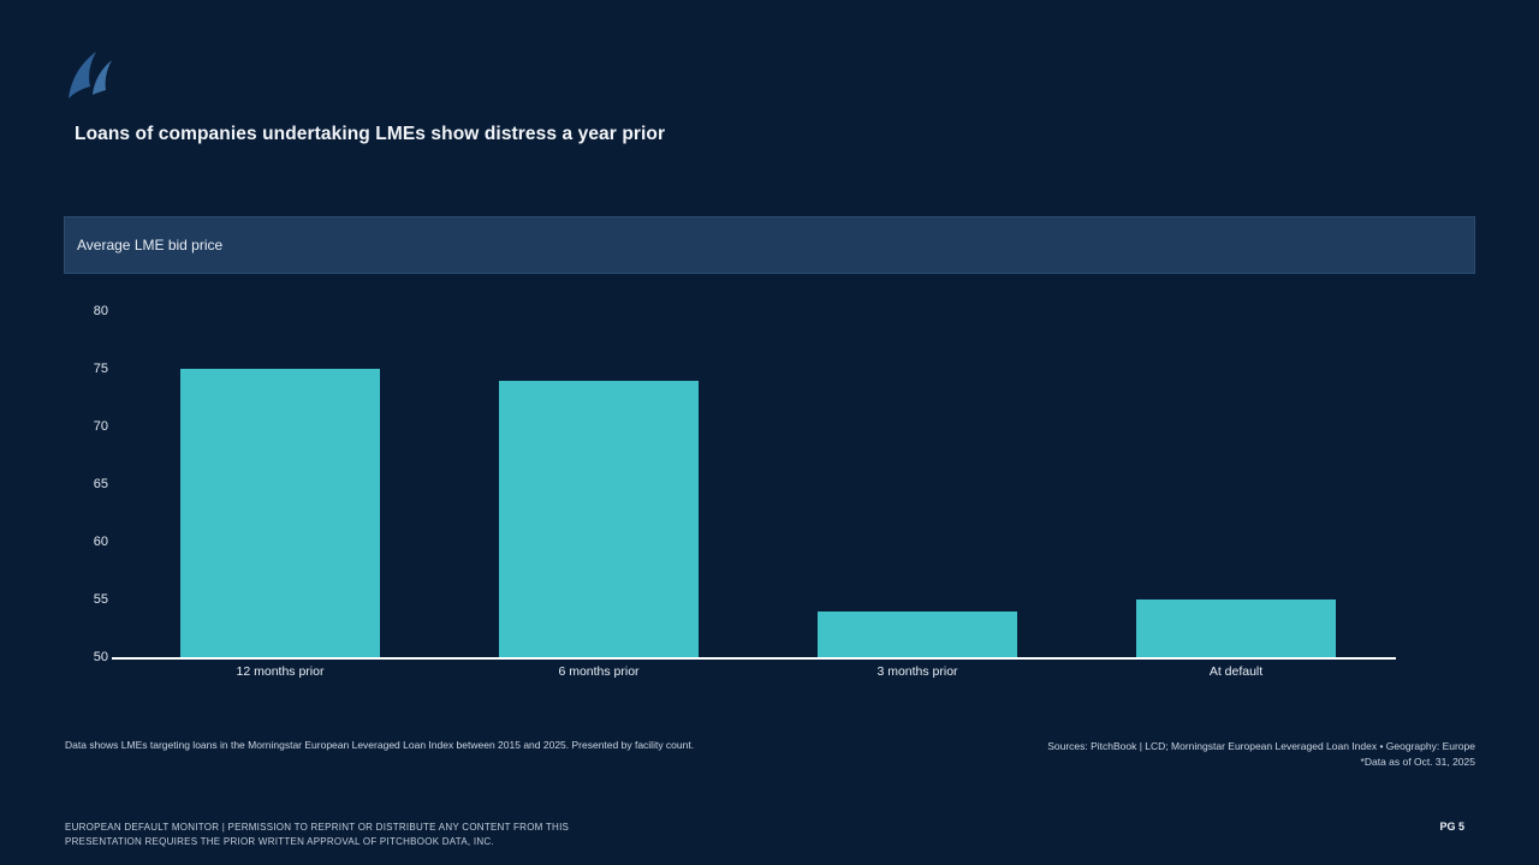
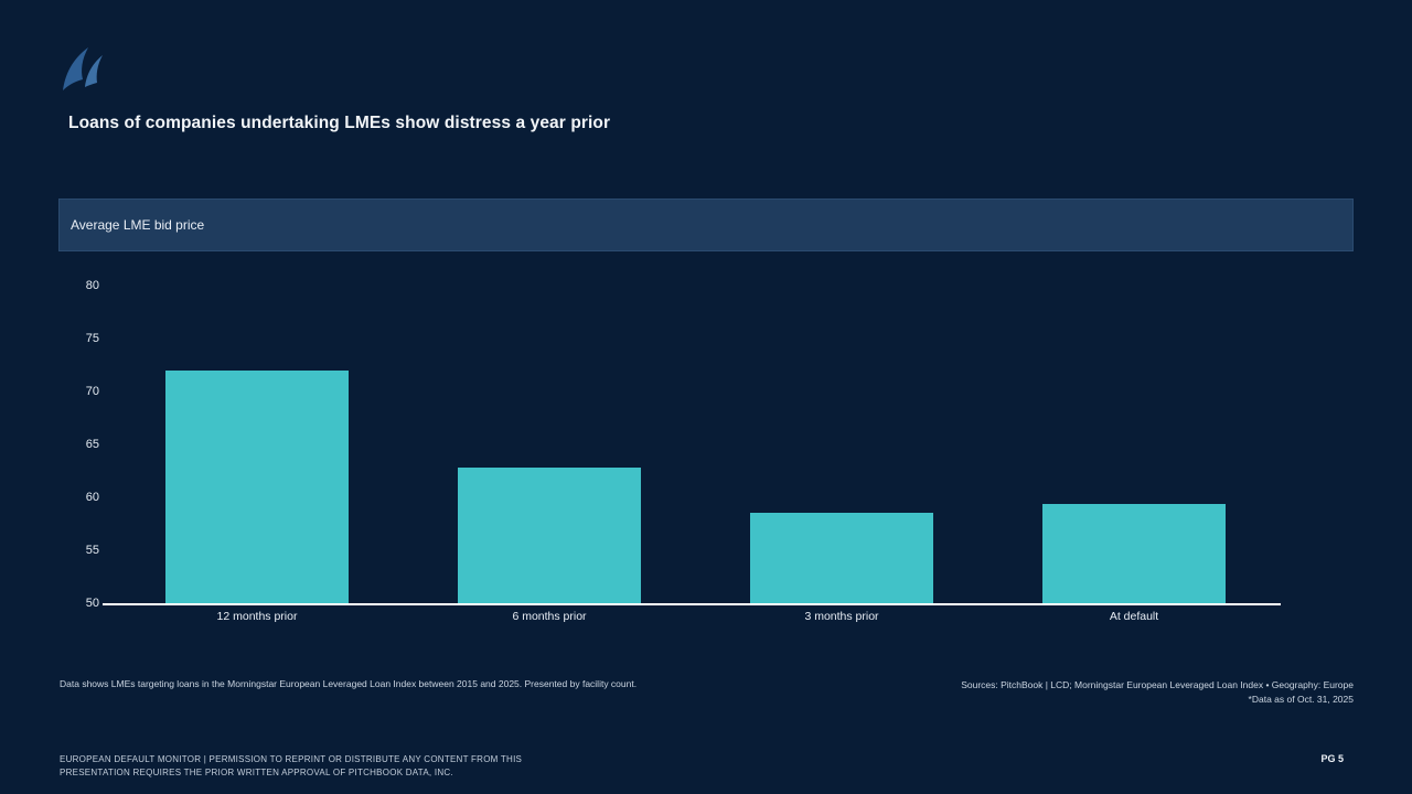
12 months prior: 75 -> 72
6 months prior: 74 -> 63
3 months prior: 54 -> 58
At default: 55 -> 59
